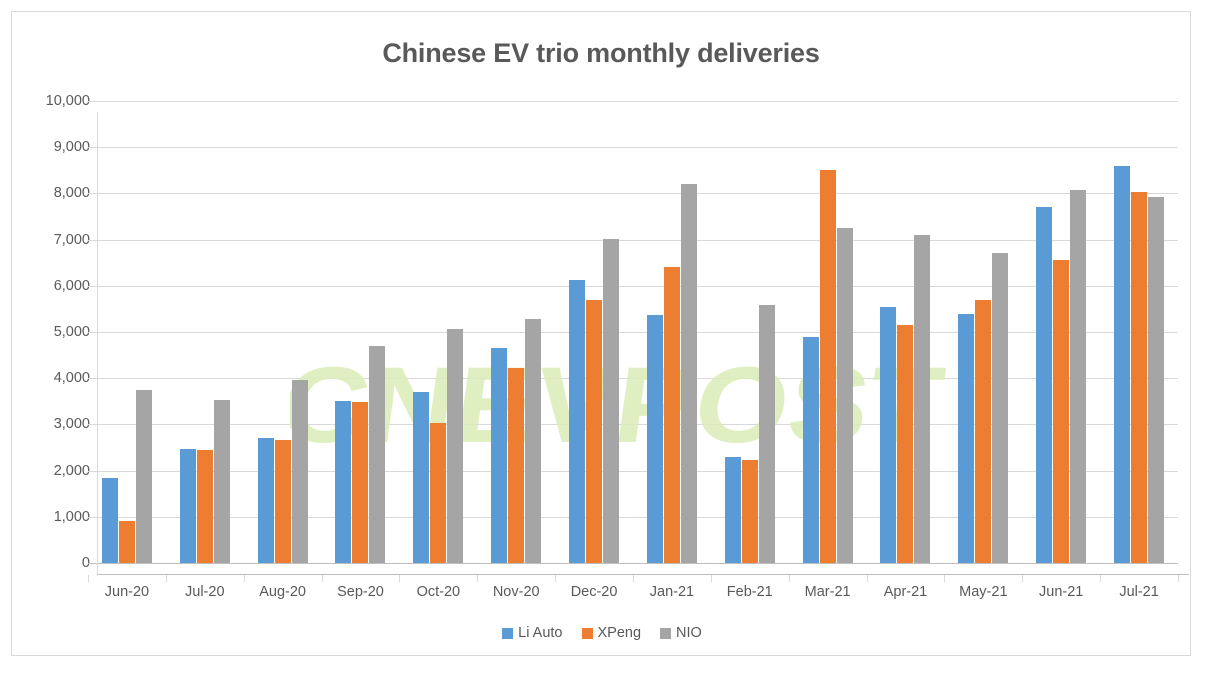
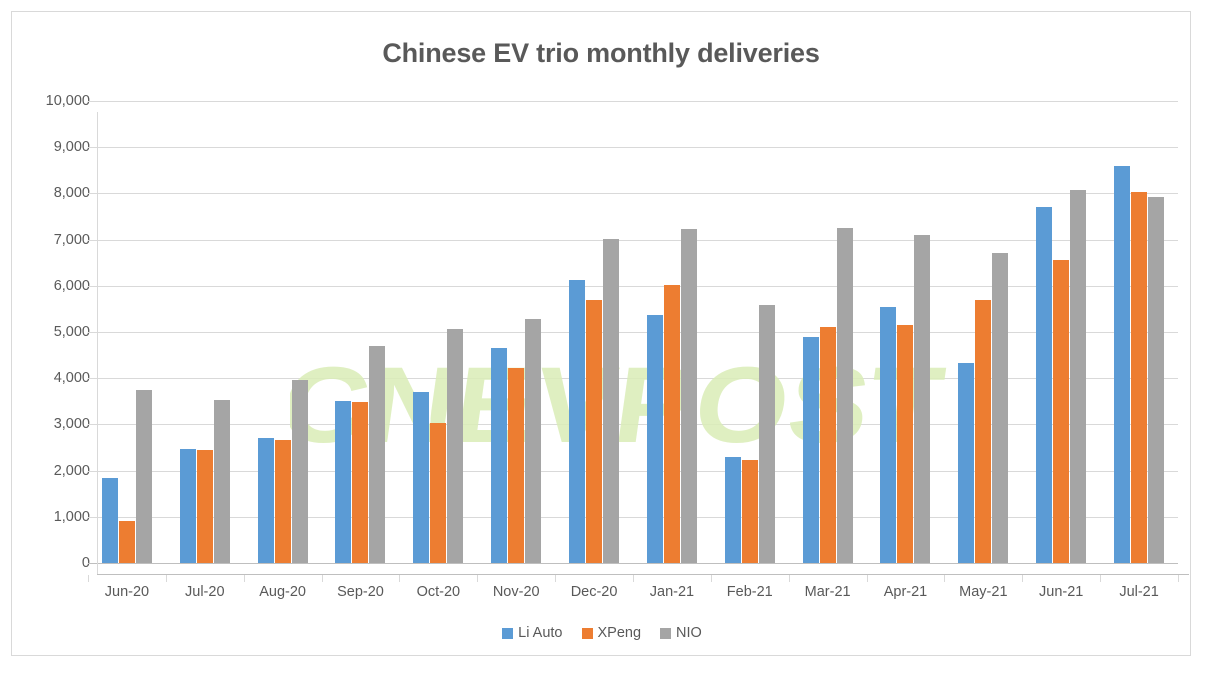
XPeng/Jan-21: 6400 -> 6000
NIO/Jan-21: 8200 -> 7200
XPeng/Mar-21: 8500 -> 5100
Li Auto/May-21: 5400 -> 4300
